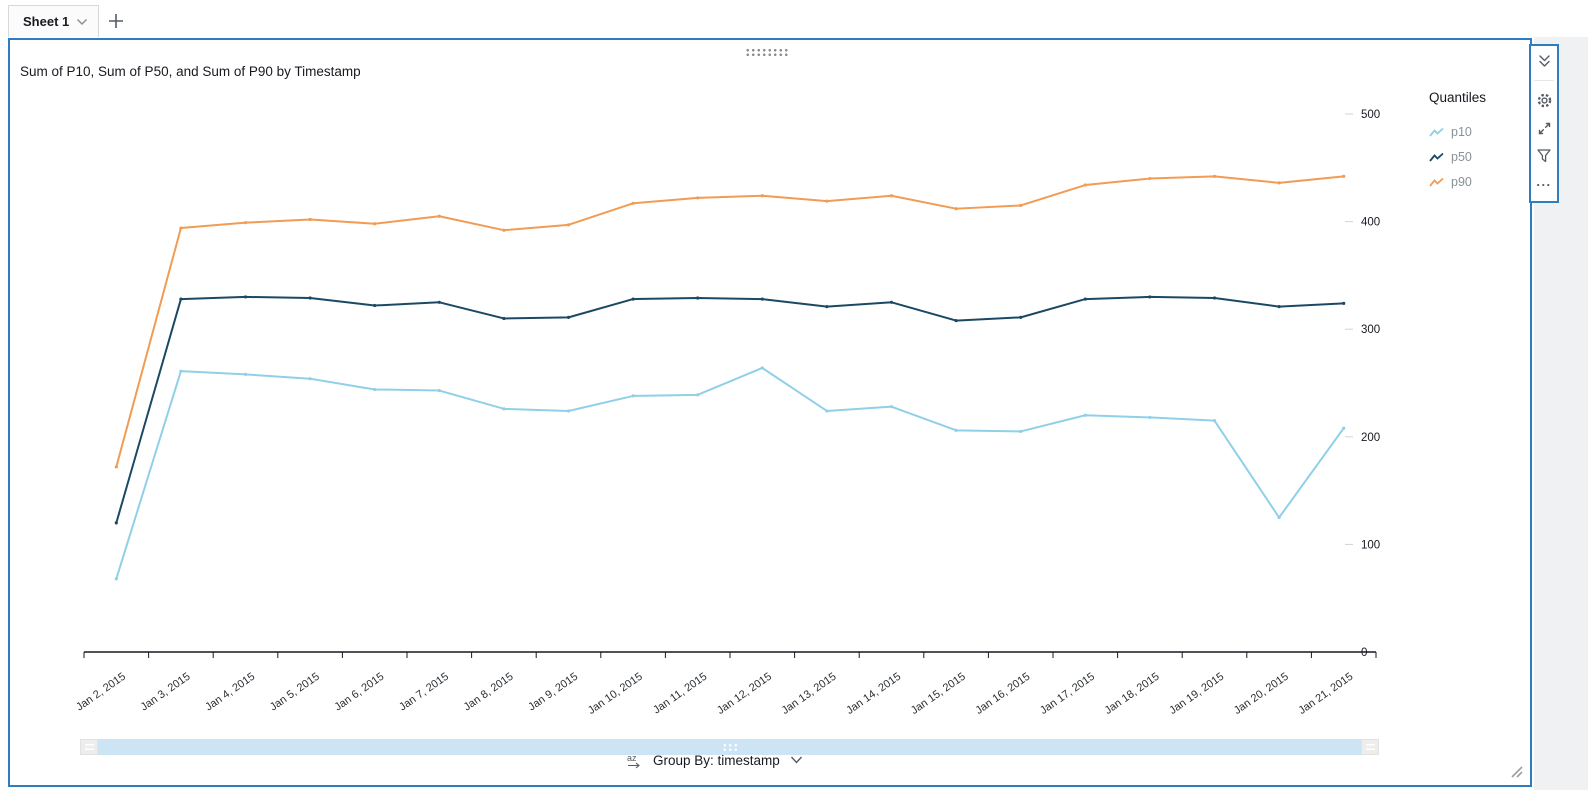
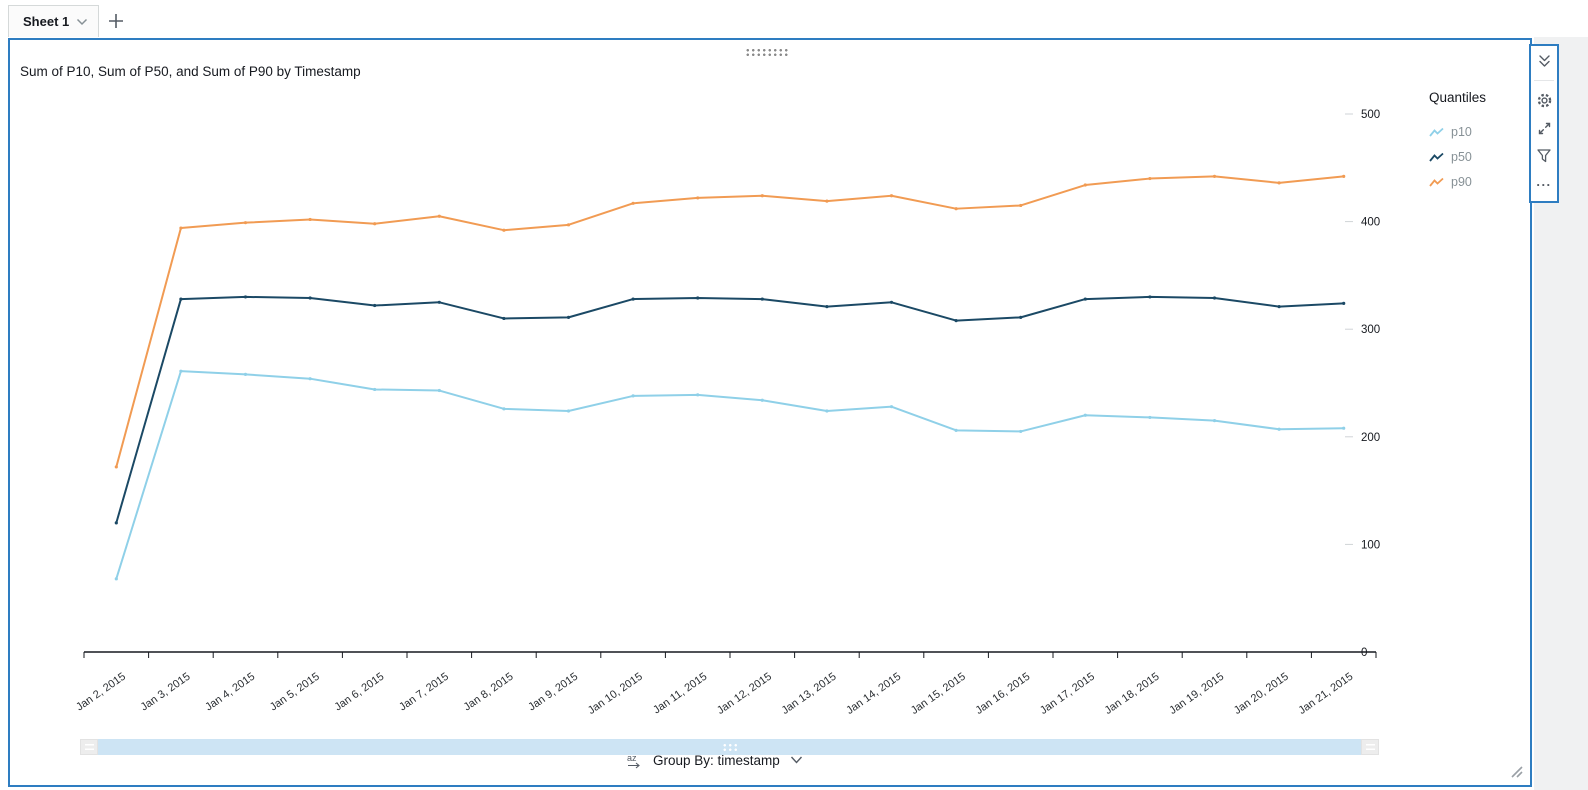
p10/Jan 12, 2015: 264 -> 234
p10/Jan 20, 2015: 125 -> 207
